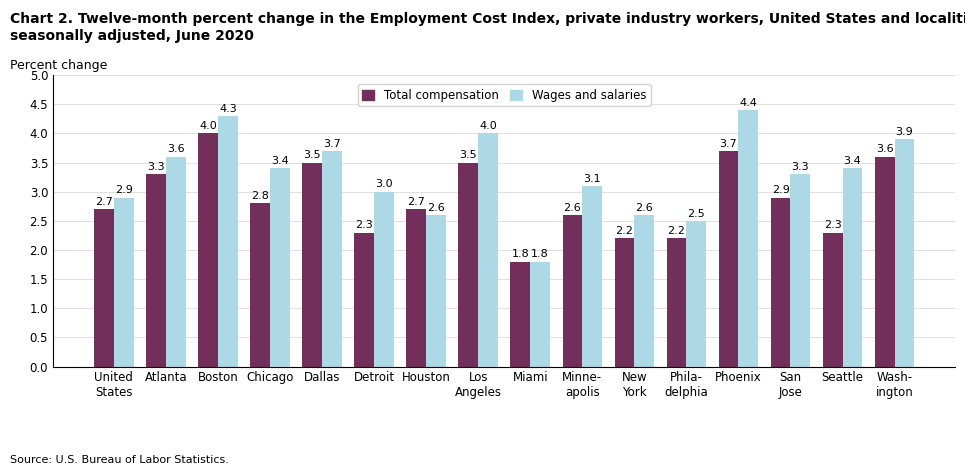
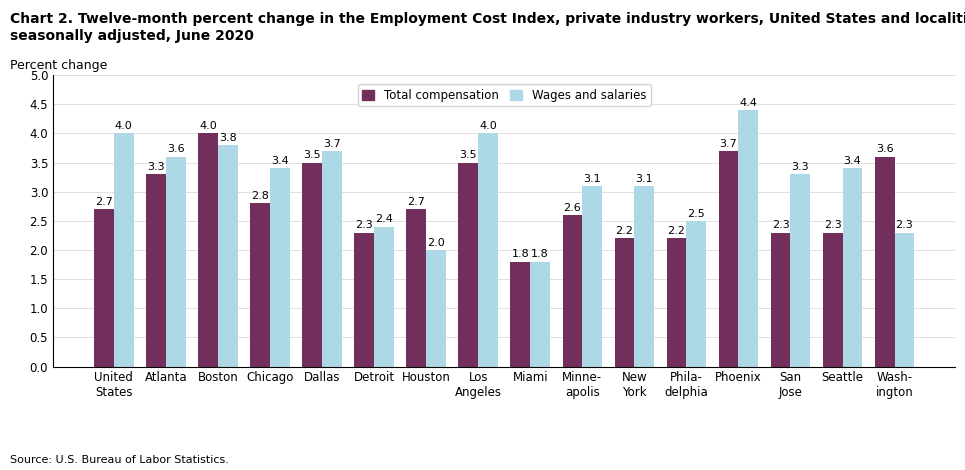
Wages and salaries/United States: 2.9 -> 4.0
Wages and salaries/Boston: 4.3 -> 3.8
Wages and salaries/Detroit: 3.0 -> 2.4
Wages and salaries/Houston: 2.6 -> 2.0
Wages and salaries/New York: 2.6 -> 3.1
Total compensation/San Jose: 2.9 -> 2.3
Wages and salaries/Wash- ington: 3.9 -> 2.3
